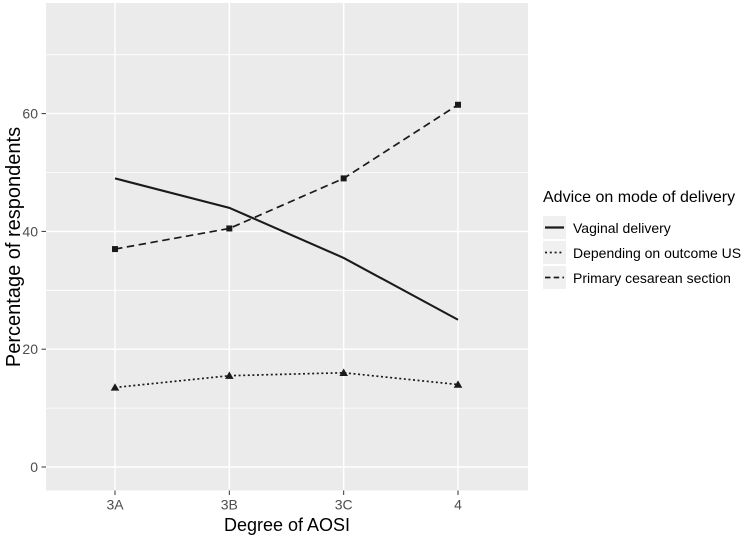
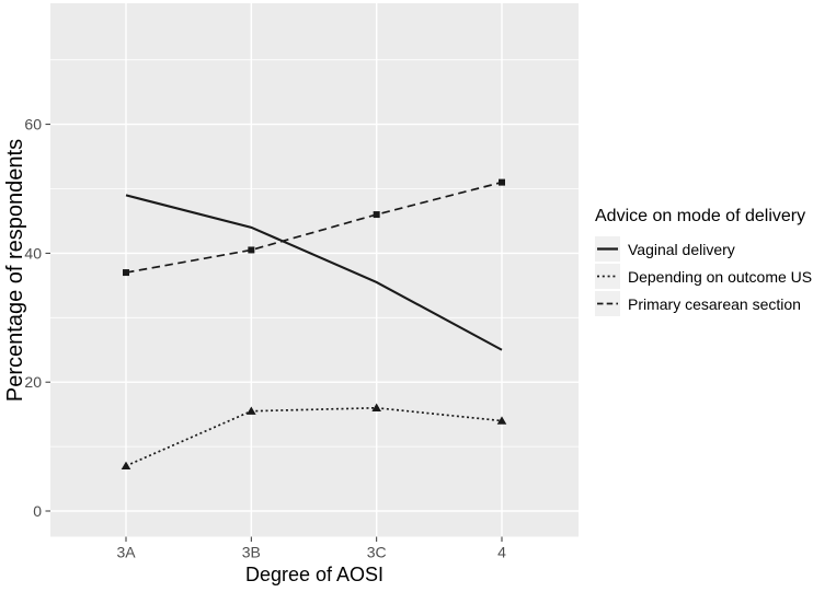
Depending on outcome US/3A: 14 -> 7
Primary cesarean section/3C: 49 -> 46
Primary cesarean section/4: 62 -> 51
